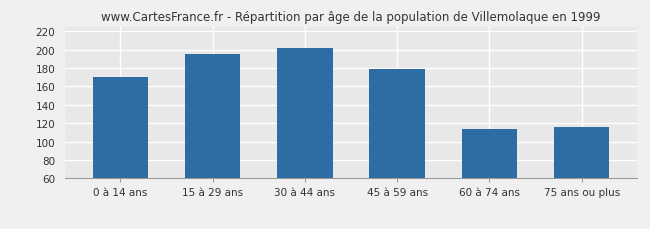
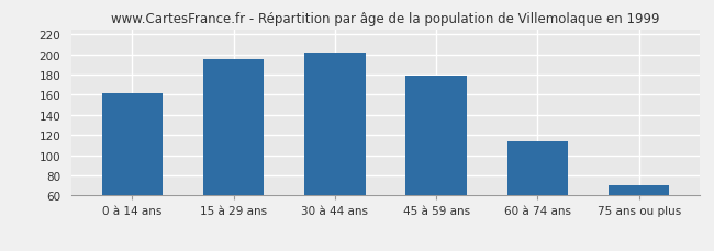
0 à 14 ans: 170 -> 162
75 ans ou plus: 116 -> 70
